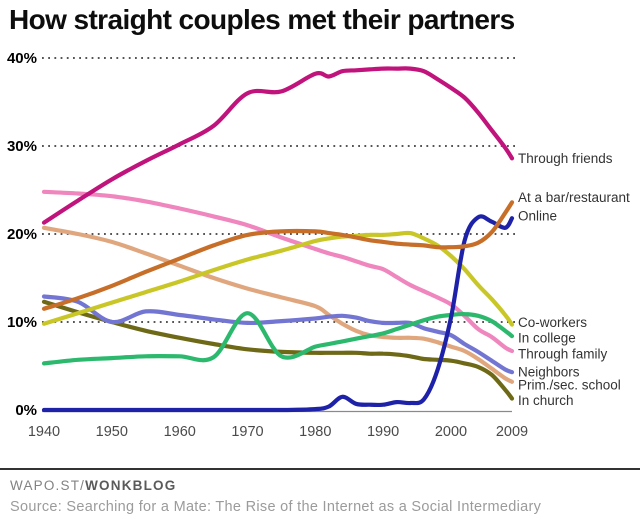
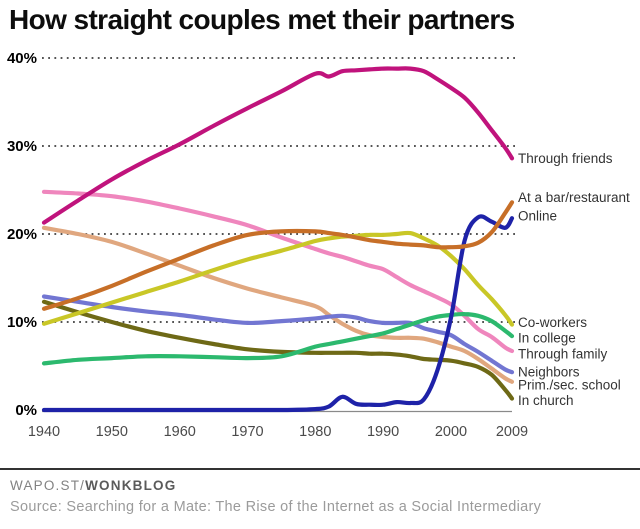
Neighbors/1950: 10% -> 12%
In college/1970: 11% -> 6%
Through friends/1970: 36% -> 34%
